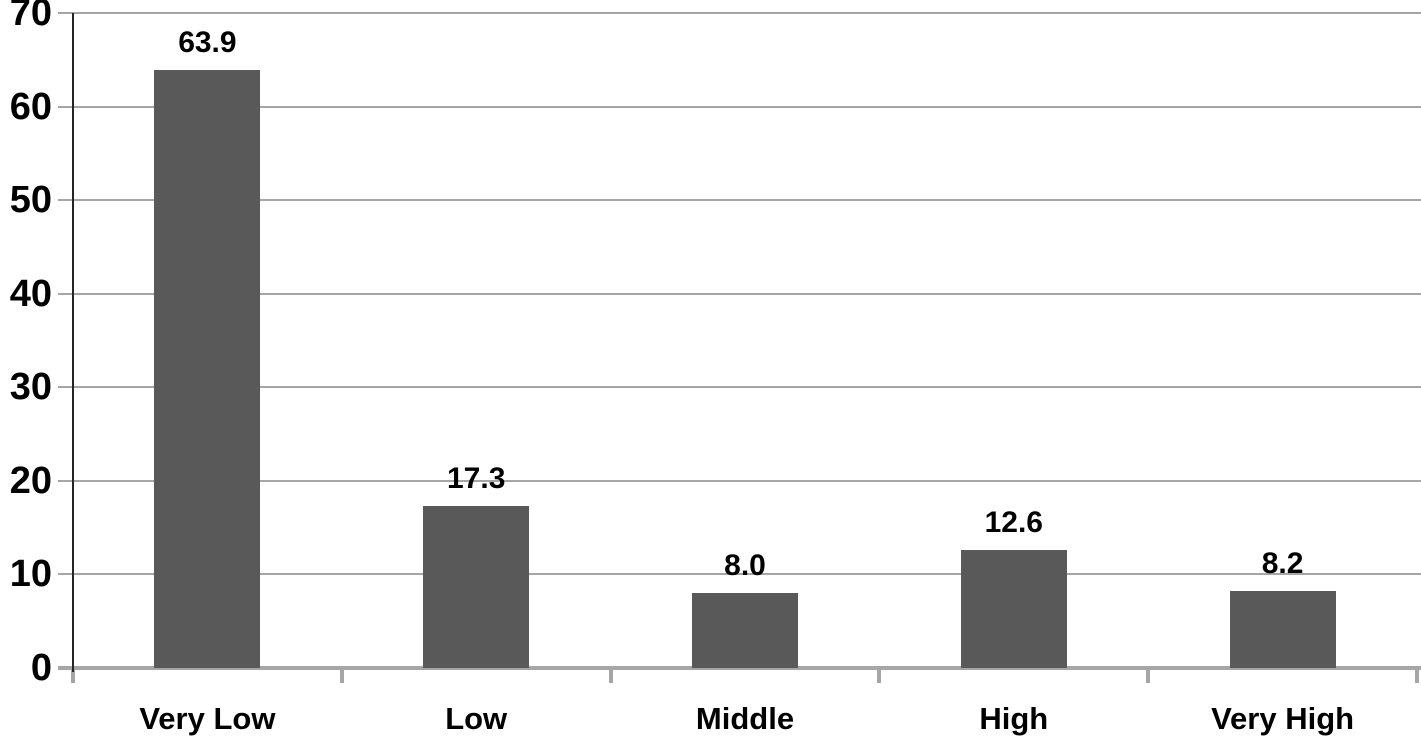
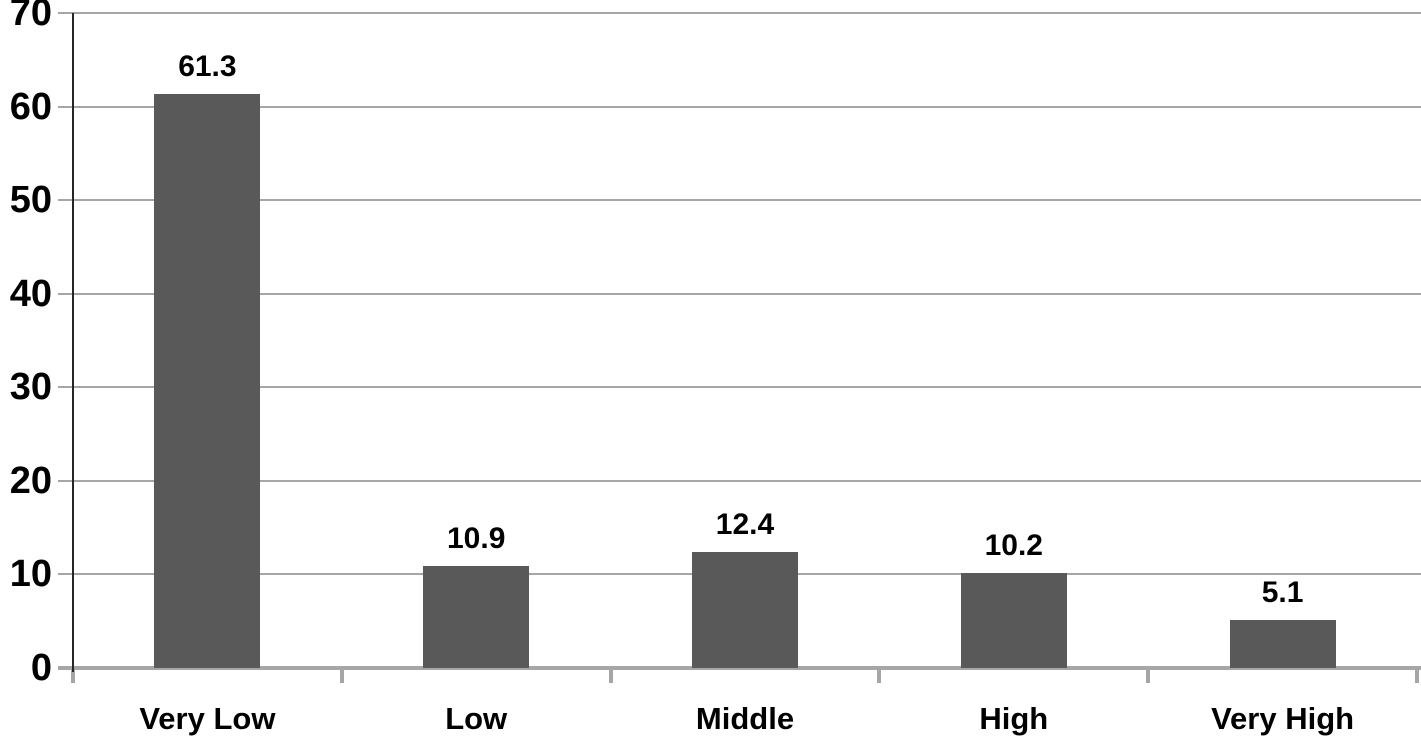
Very Low: 63.9 -> 61.3
Low: 17.3 -> 10.9
Middle: 8.0 -> 12.4
High: 12.6 -> 10.2
Very High: 8.2 -> 5.1
